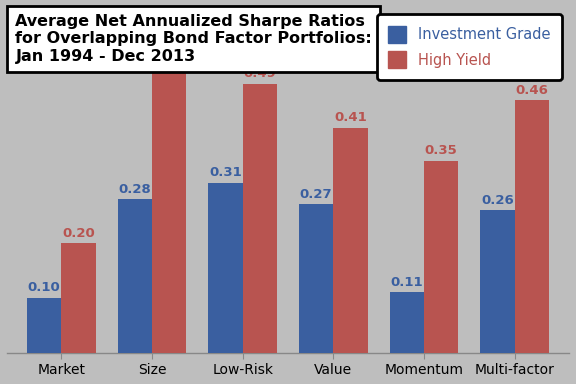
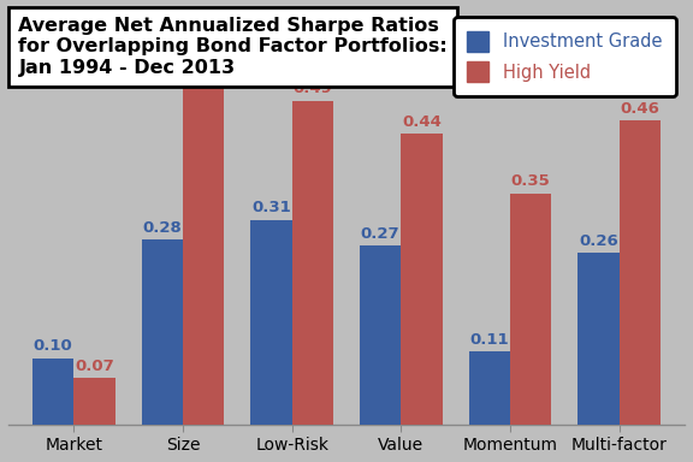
High Yield/Market: 0.20 -> 0.07
High Yield/Value: 0.41 -> 0.44
